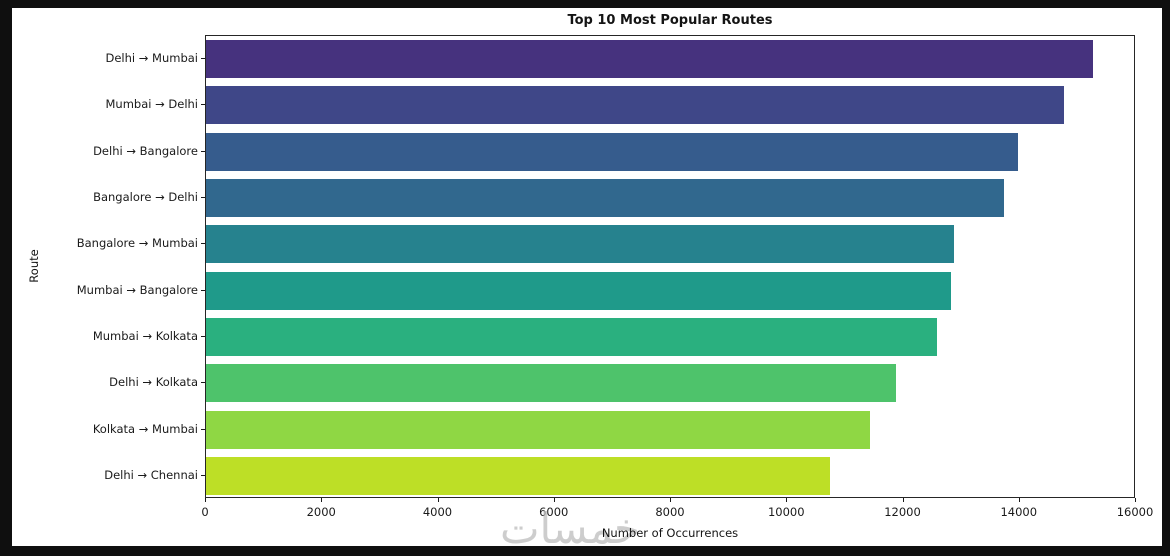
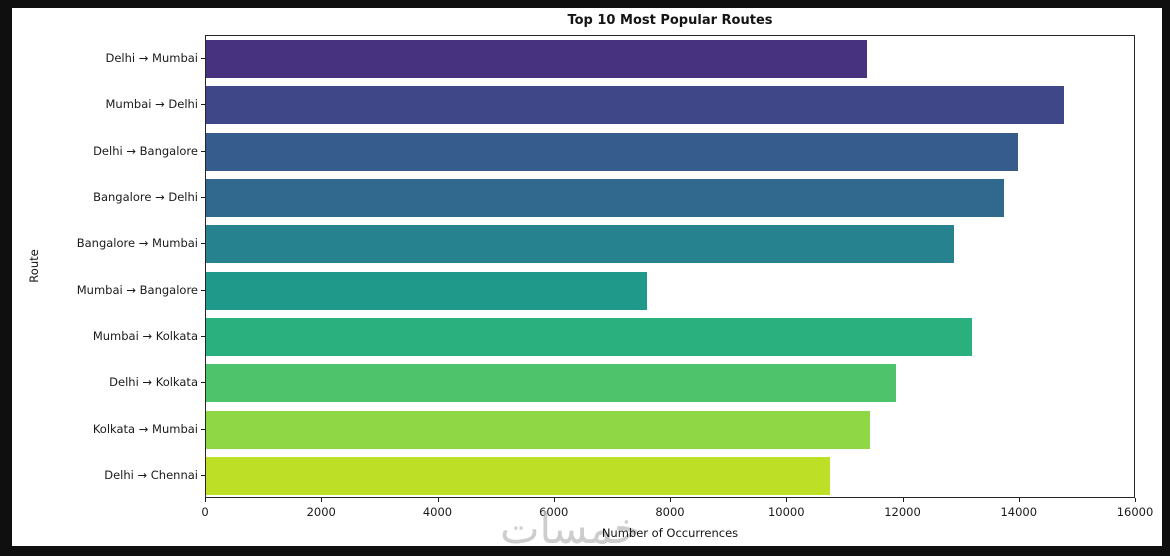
Delhi → Mumbai: 15300 -> 11400
Mumbai → Bangalore: 12800 -> 7600
Mumbai → Kolkata: 12600 -> 13200
